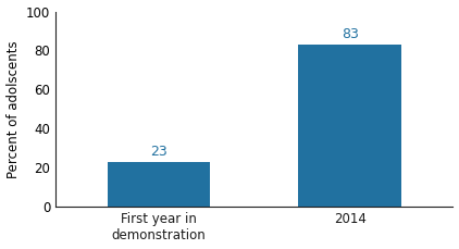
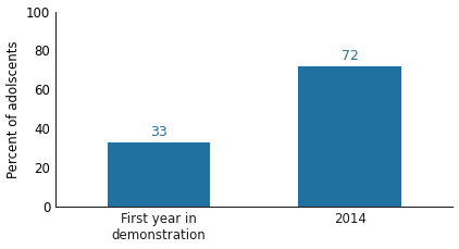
First year in demonstration: 23 -> 33
2014: 83 -> 72
